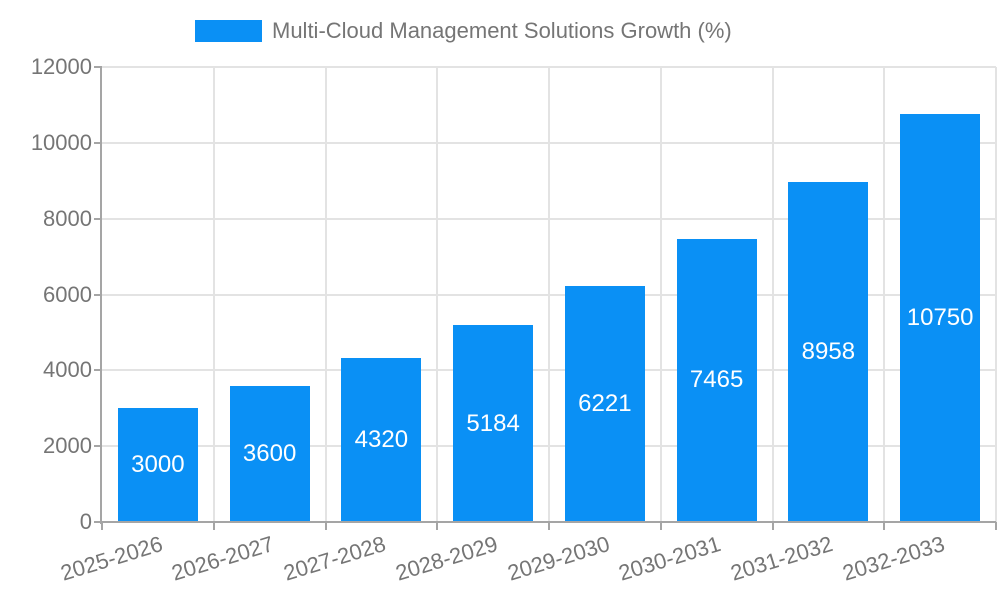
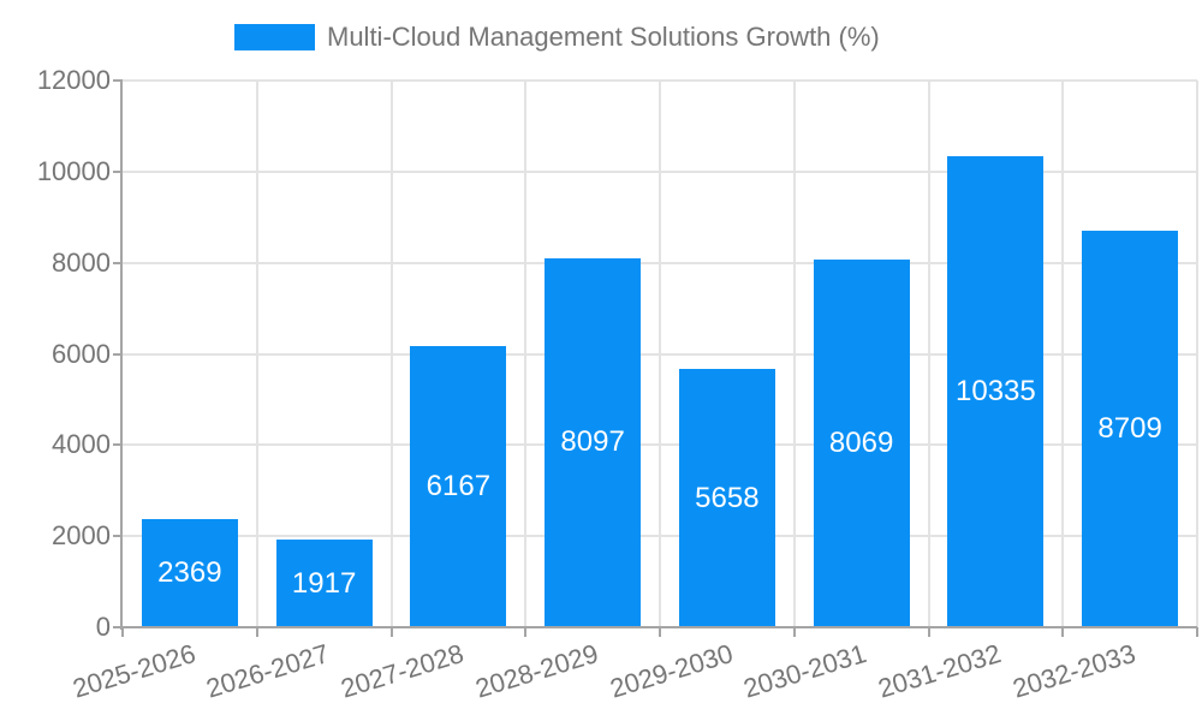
2025-2026: 3000 -> 2369
2026-2027: 3600 -> 1917
2027-2028: 4320 -> 6167
2028-2029: 5184 -> 8097
2029-2030: 6221 -> 5658
2030-2031: 7465 -> 8069
2031-2032: 8958 -> 10335
2032-2033: 10750 -> 8709
